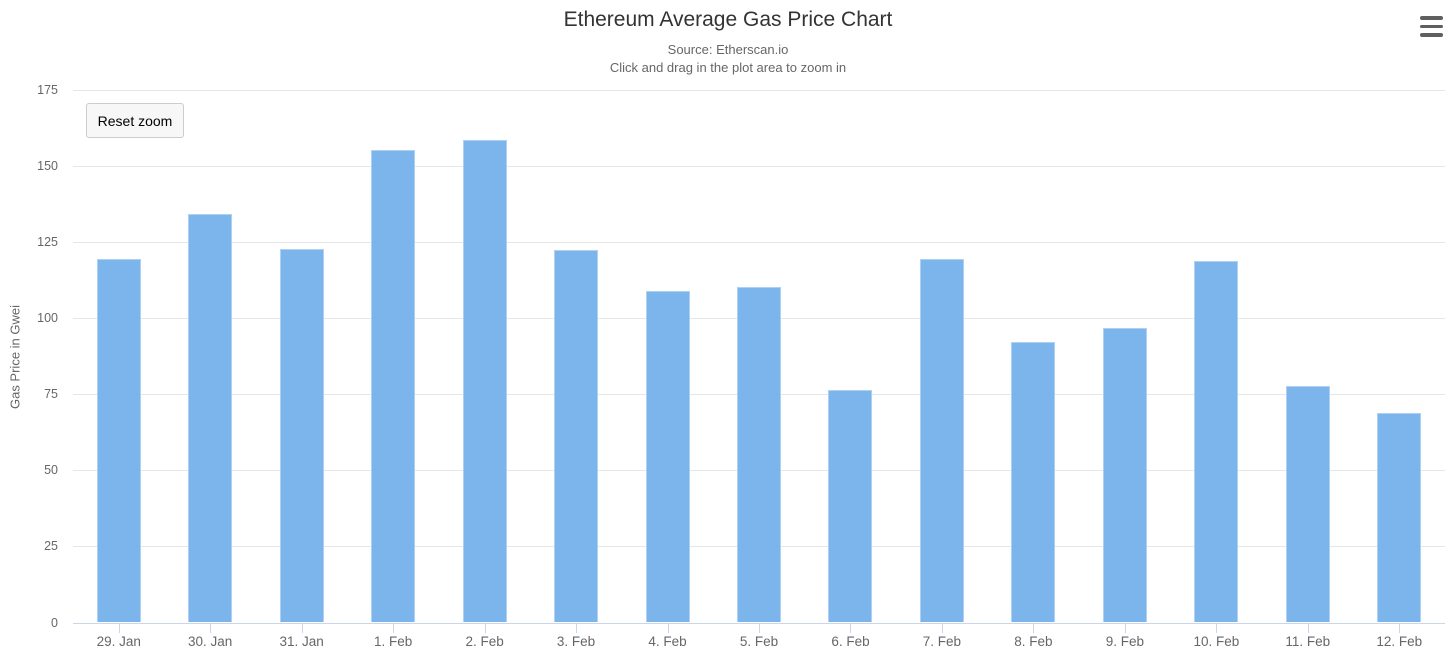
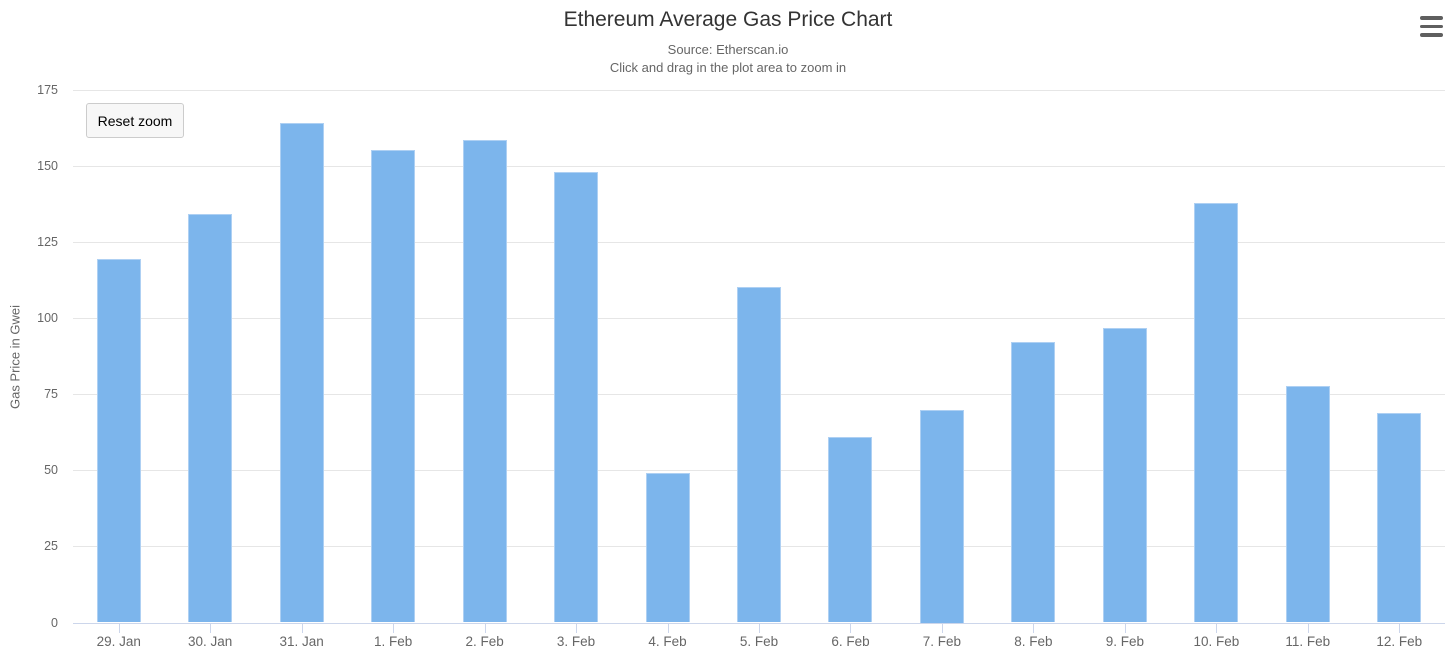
31. Jan: 123 -> 164
3. Feb: 122 -> 148
4. Feb: 109 -> 49
6. Feb: 76 -> 61
7. Feb: 119 -> 70
10. Feb: 119 -> 138
